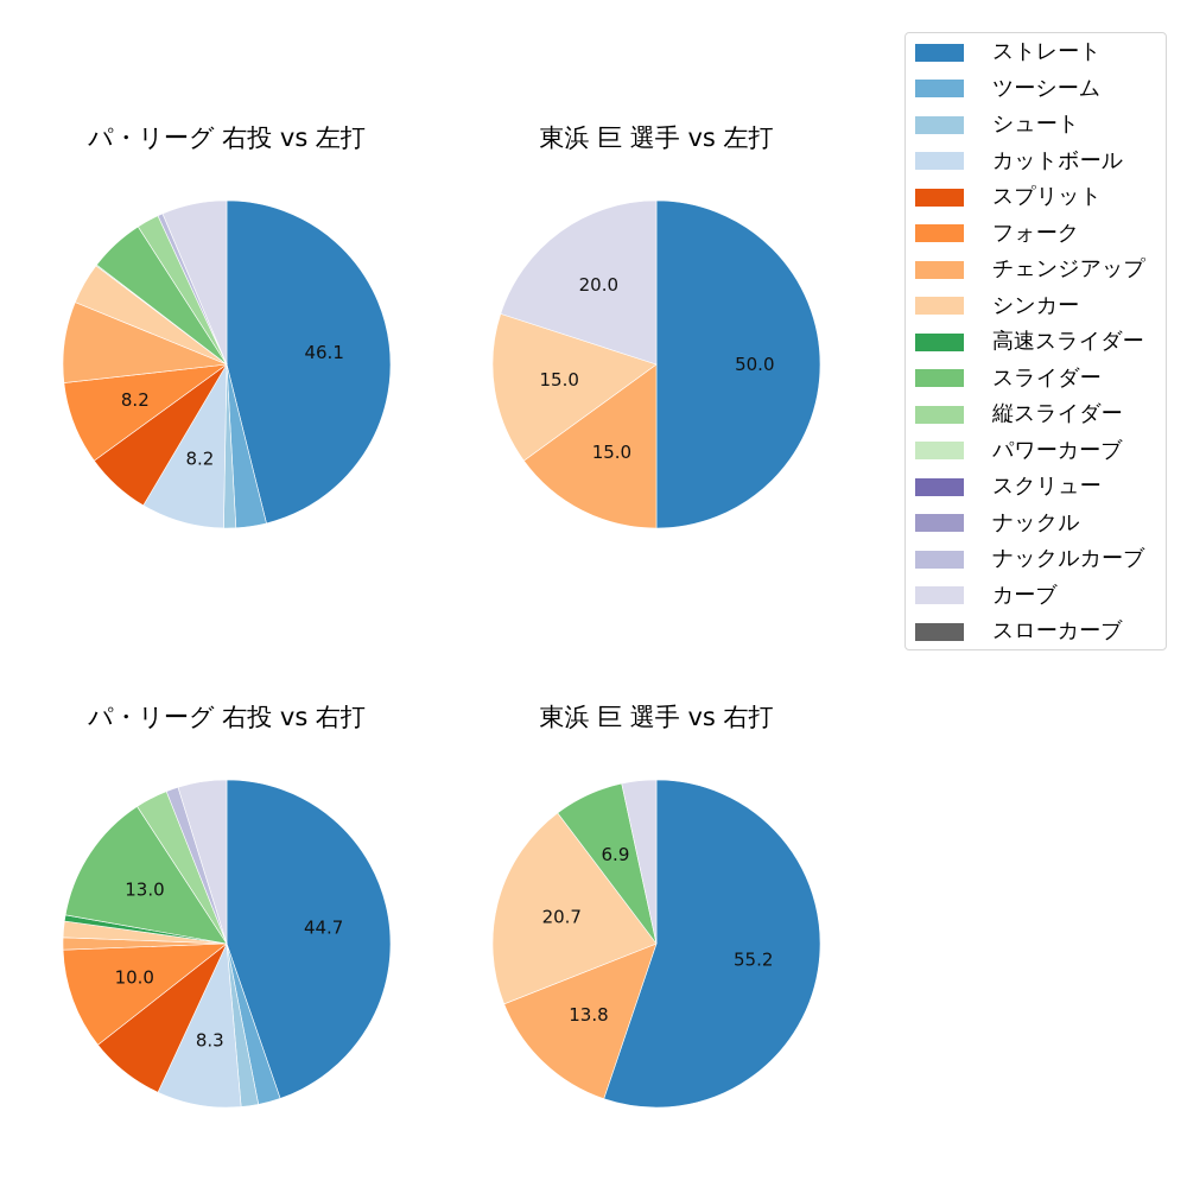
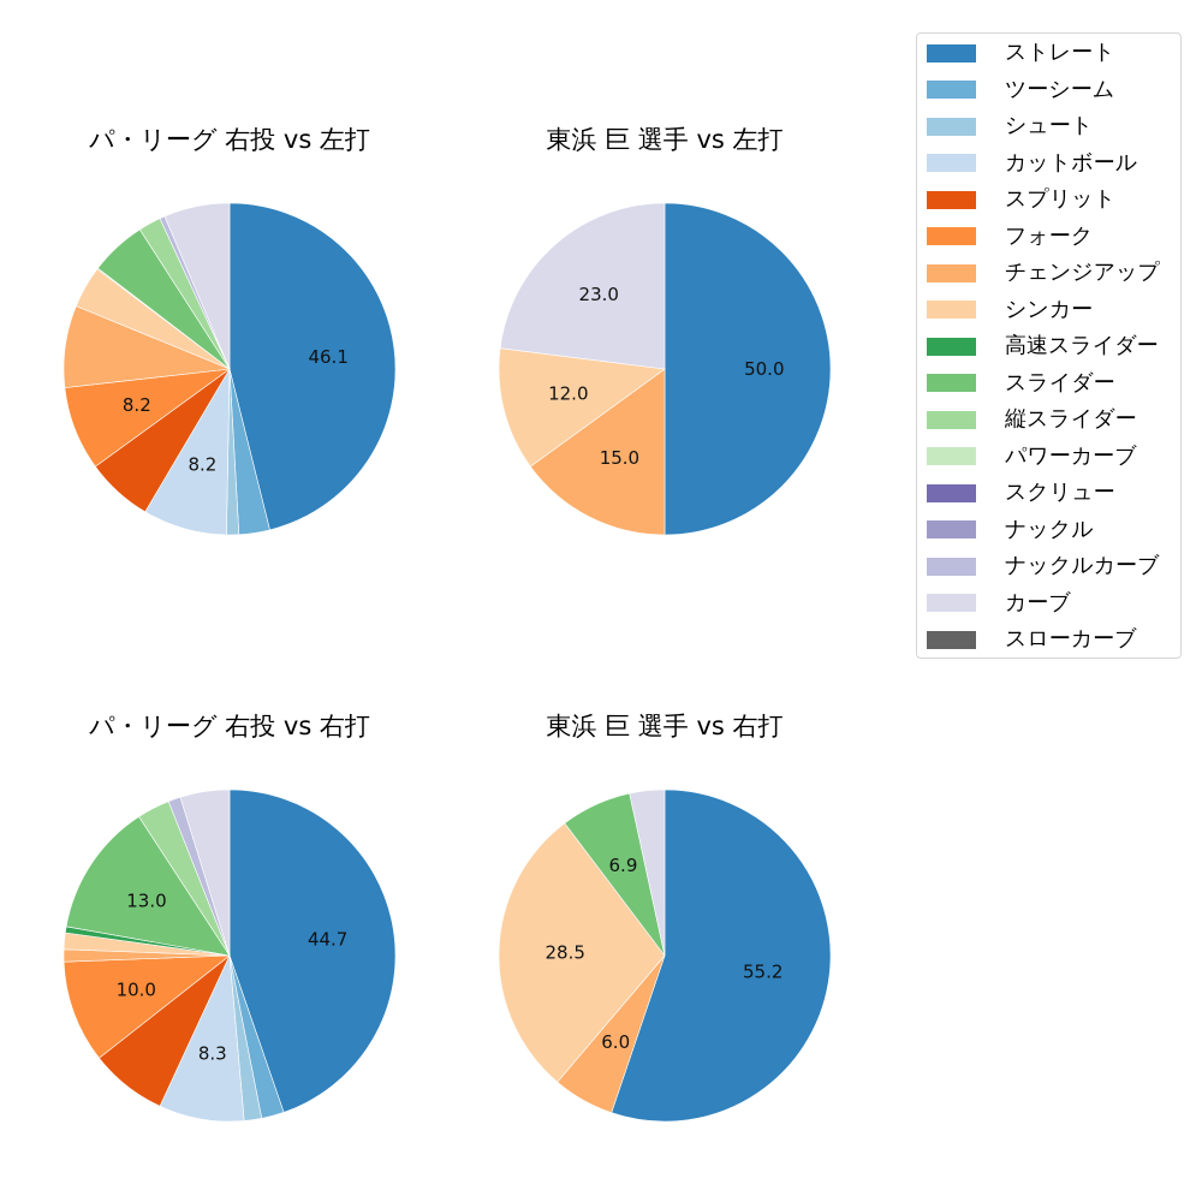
東浜 巨 選手 vs 左打/シンカー: 15.0 -> 12.0
東浜 巨 選手 vs 左打/カーブ: 20.0 -> 23.0
東浜 巨 選手 vs 右打/チェンジアップ: 13.8 -> 6.0
東浜 巨 選手 vs 右打/シンカー: 20.7 -> 28.5
